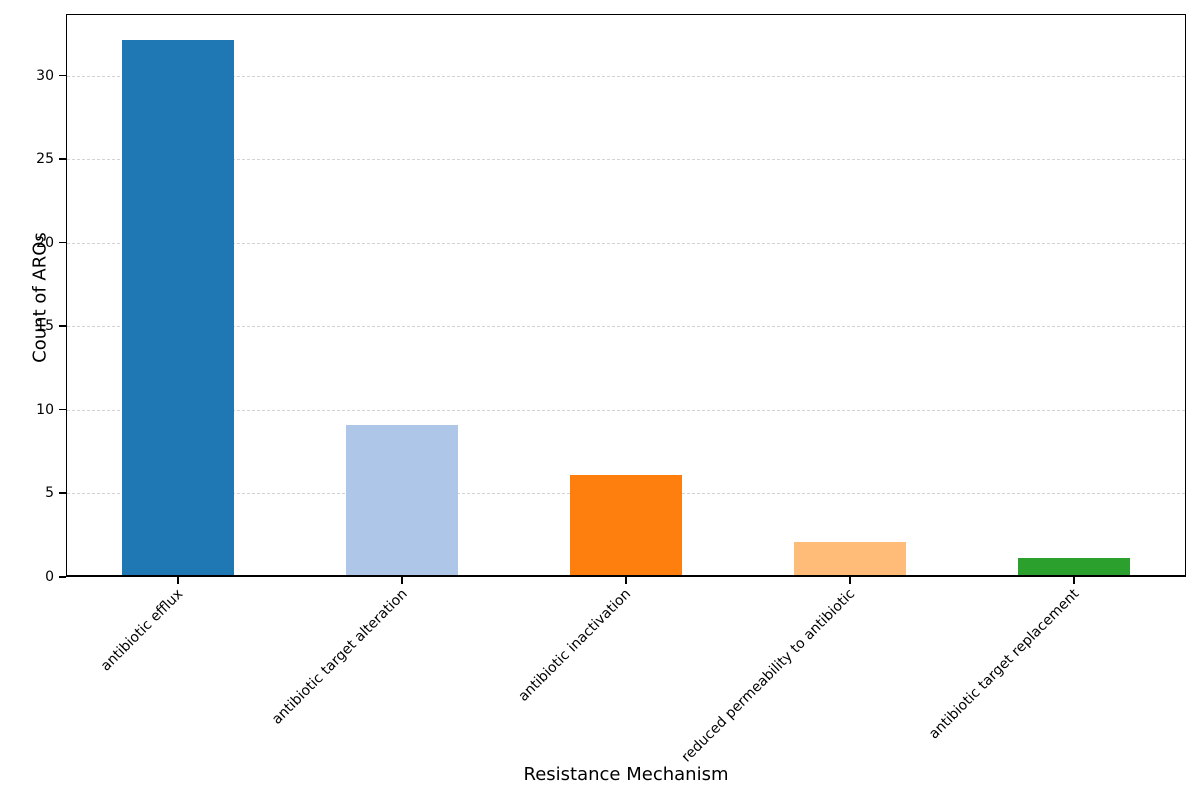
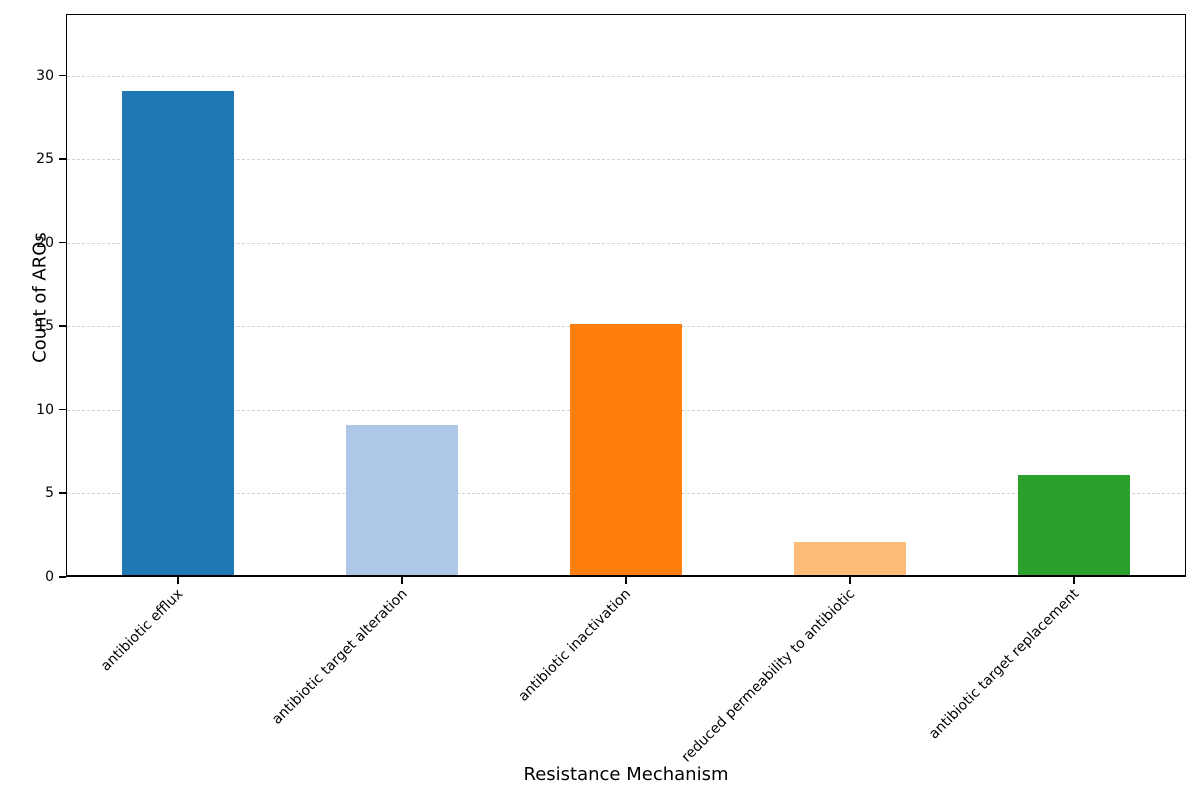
antibiotic efflux: 32 -> 29
antibiotic inactivation: 6 -> 15
antibiotic target replacement: 1 -> 6
